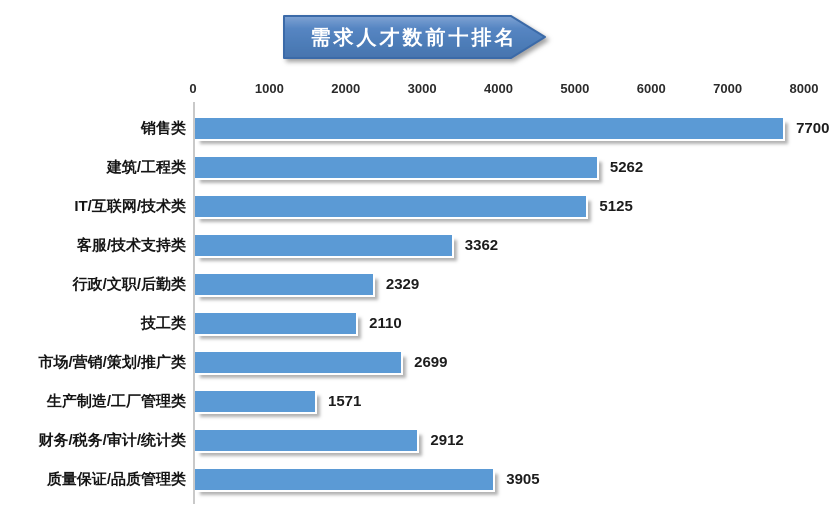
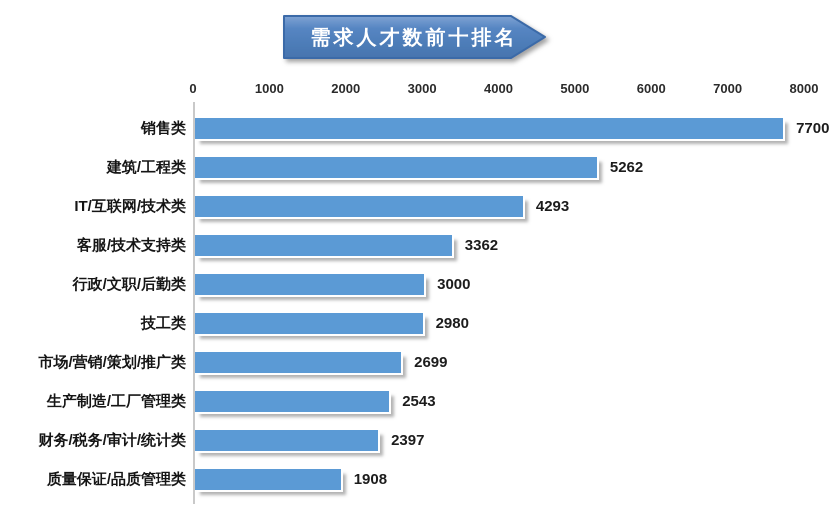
IT/互联网/技术类: 5125 -> 4293
行政/文职/后勤类: 2329 -> 3000
技工类: 2110 -> 2980
生产制造/工厂管理类: 1571 -> 2543
财务/税务/审计/统计类: 2912 -> 2397
质量保证/品质管理类: 3905 -> 1908
